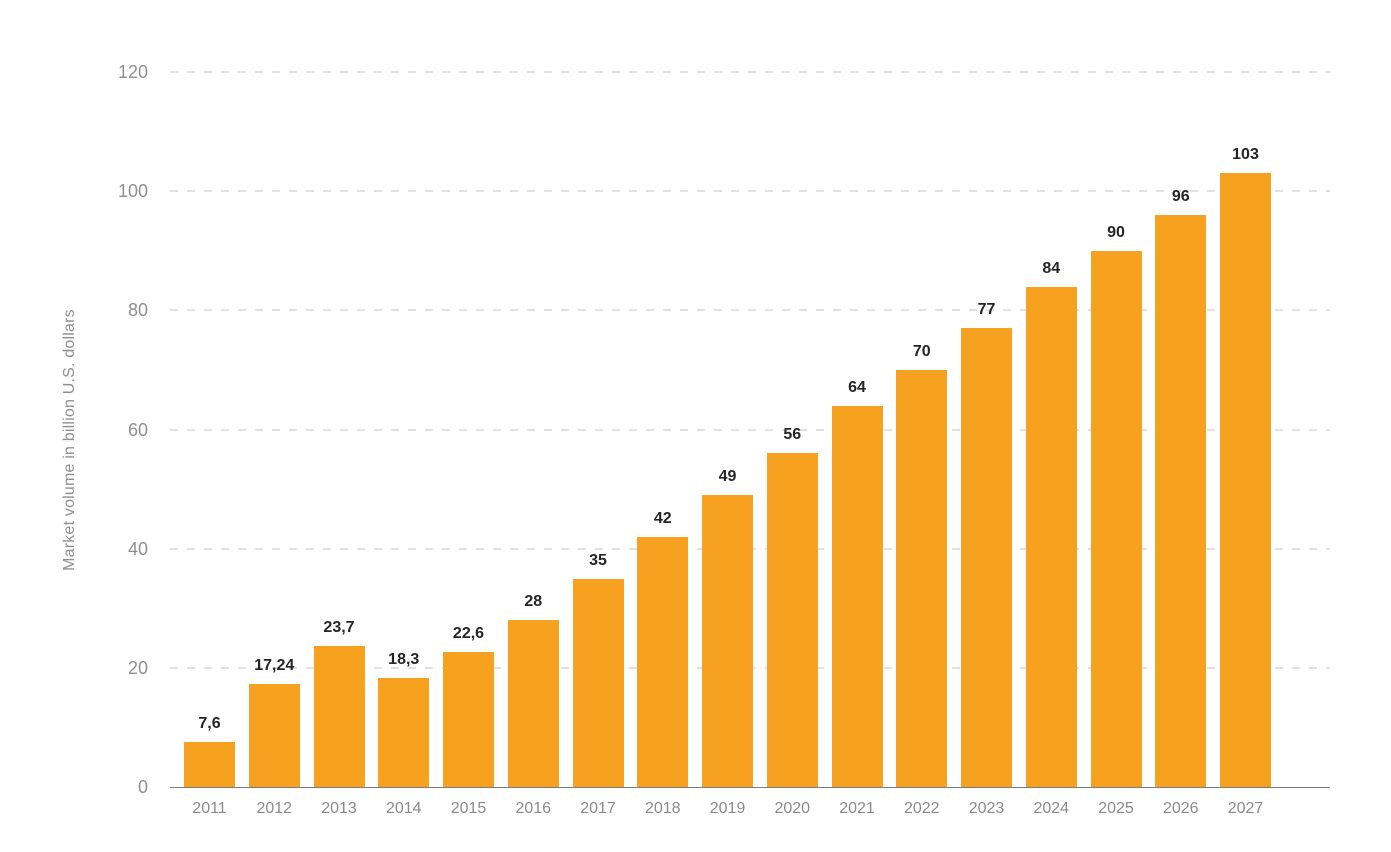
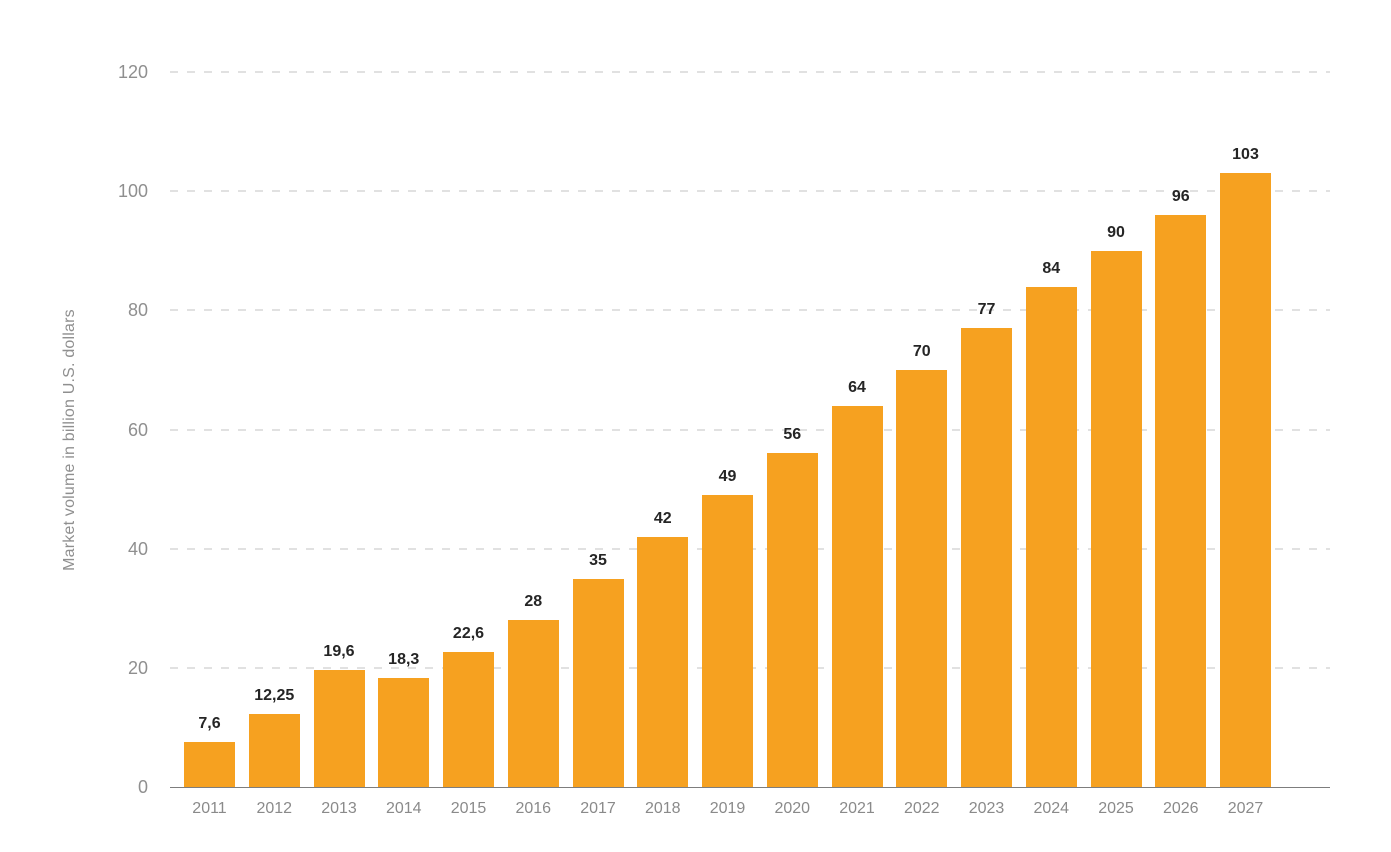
2012: 17,24 -> 12,25
2013: 23,7 -> 19,6
